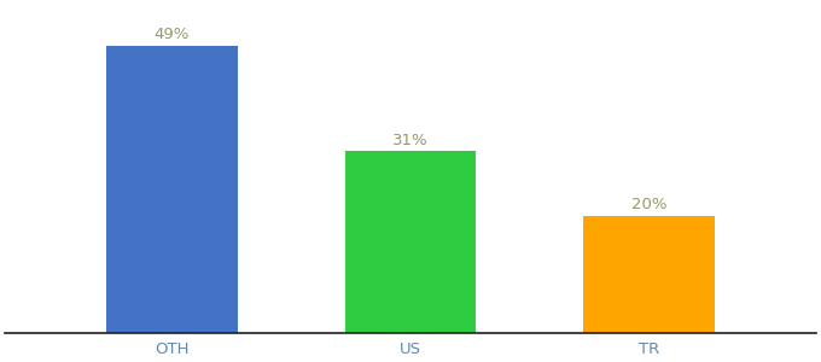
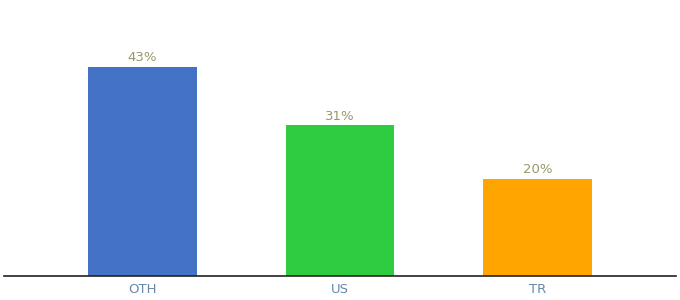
OTH: 49% -> 43%
